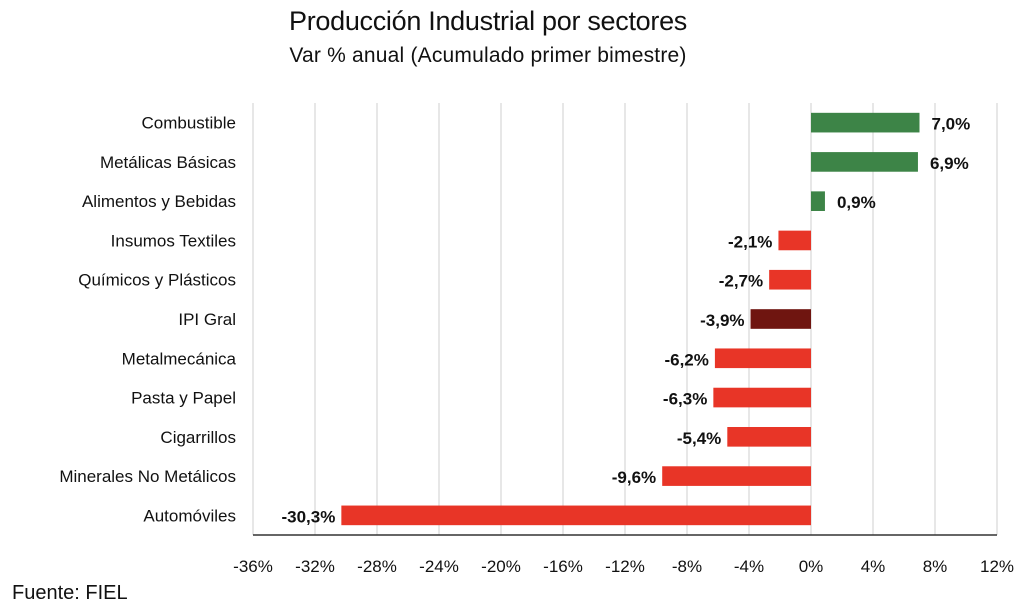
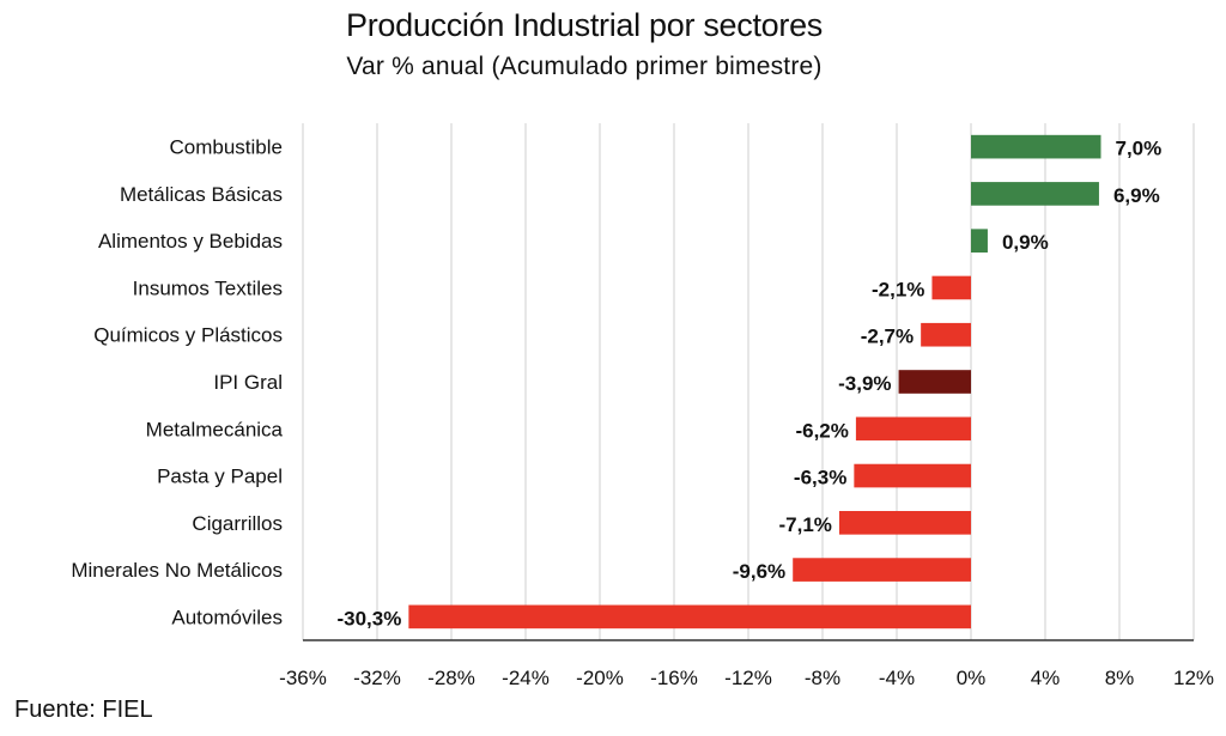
Cigarrillos: -5,4% -> -7,1%
